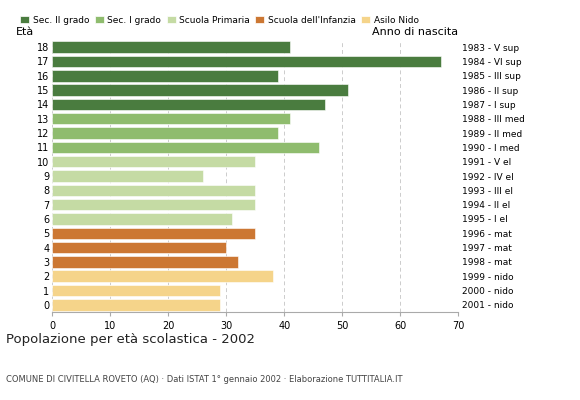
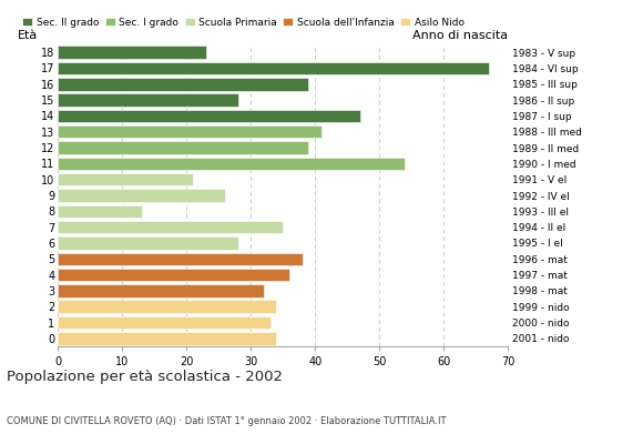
18: 41 -> 23
15: 51 -> 28
11: 46 -> 54
10: 35 -> 21
8: 35 -> 13
6: 31 -> 28
5: 35 -> 38
4: 30 -> 36
2: 38 -> 34
1: 29 -> 33
0: 29 -> 34
